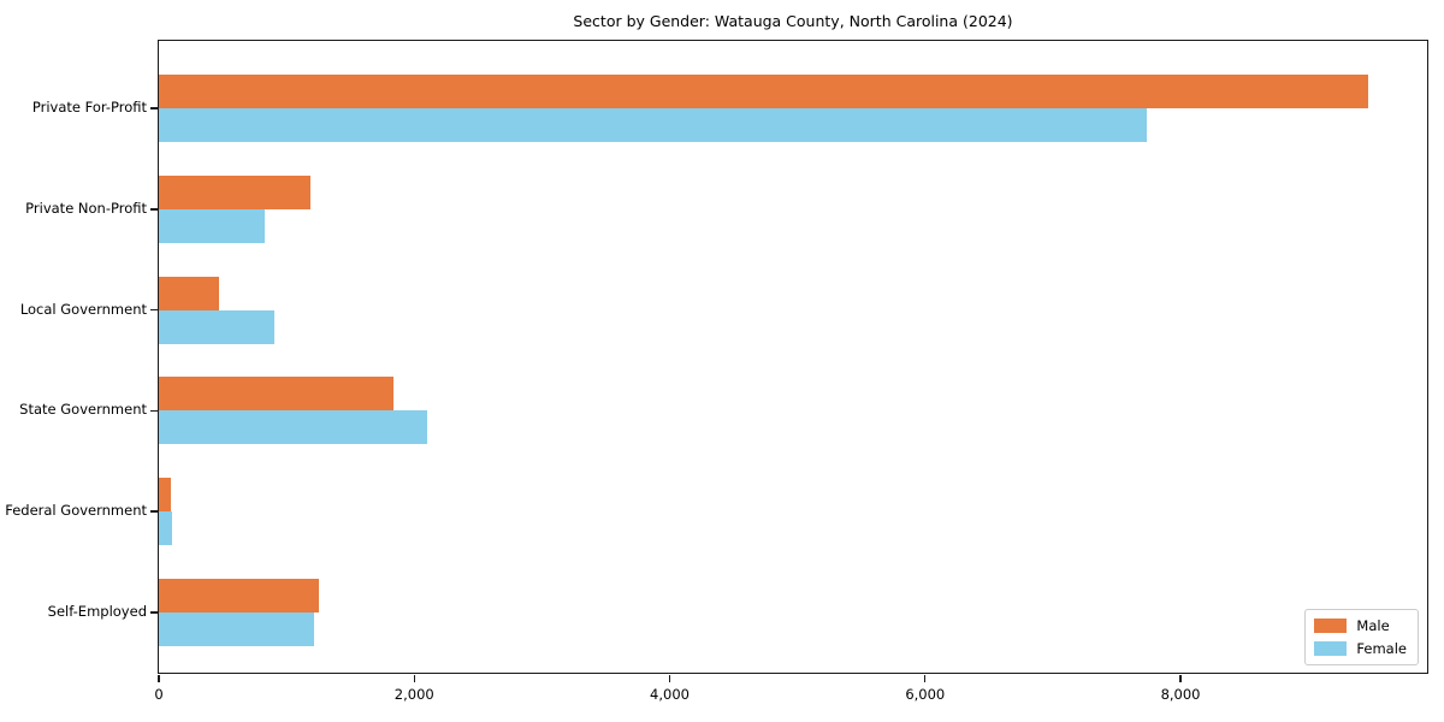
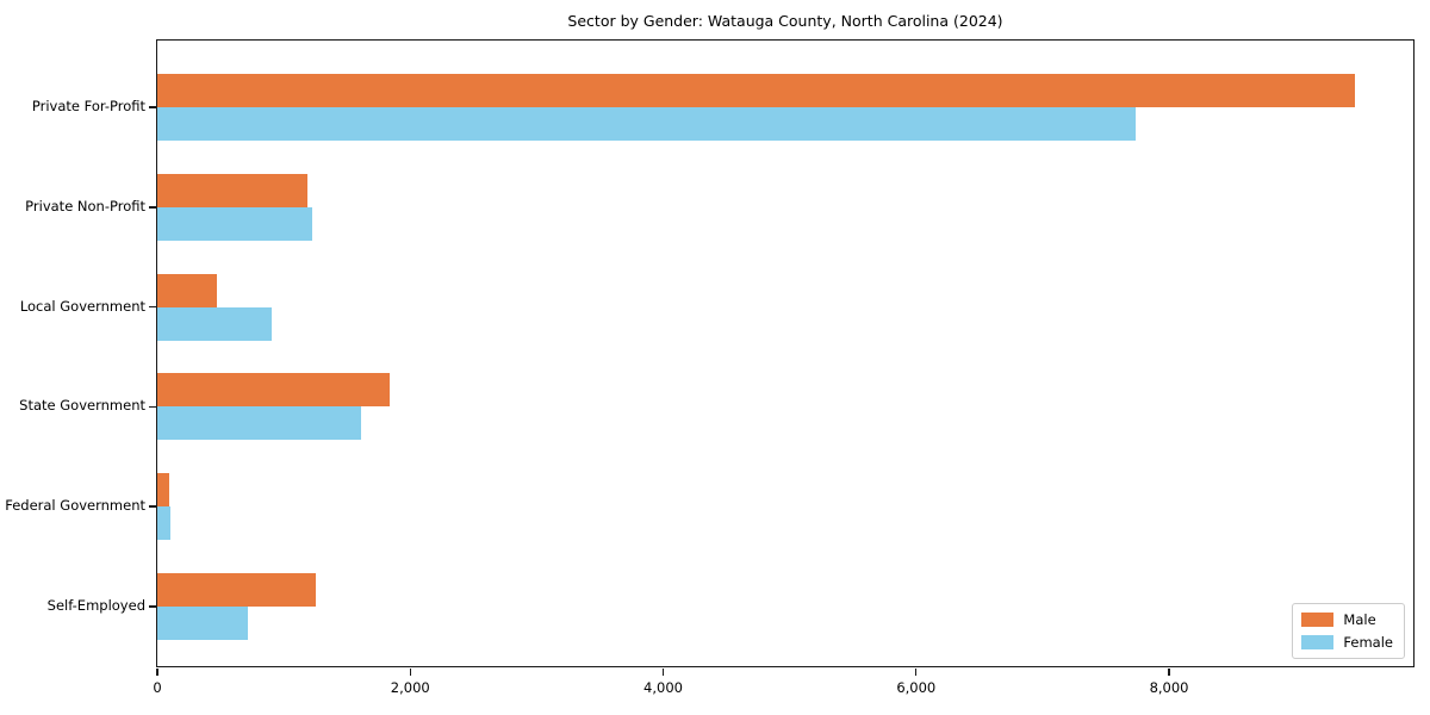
Female/Private Non-Profit: 830 -> 1220
Female/State Government: 2100 -> 1620
Female/Self-Employed: 1220 -> 720
